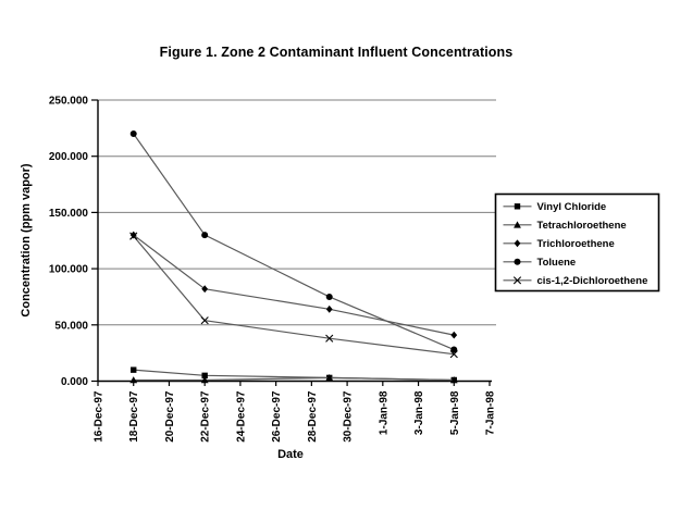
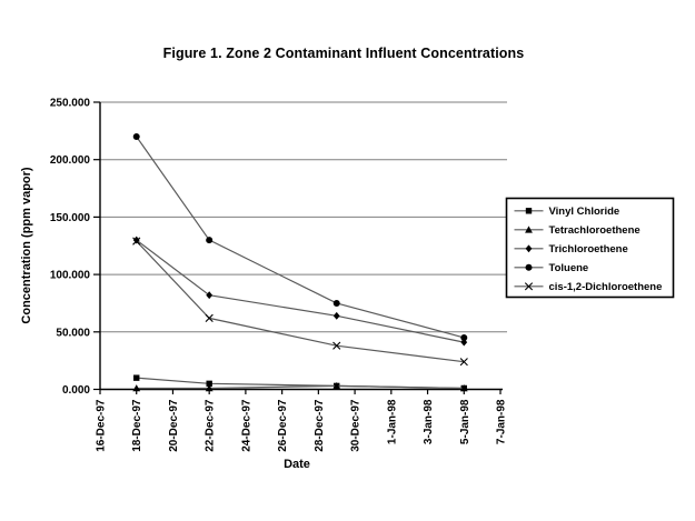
cis-1,2-Dichloroethene/22-Dec-97: 54 -> 62
Toluene/5-Jan-98: 28 -> 45
